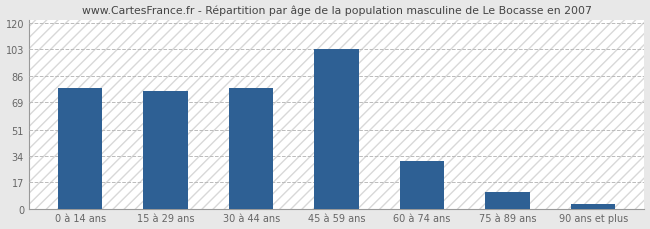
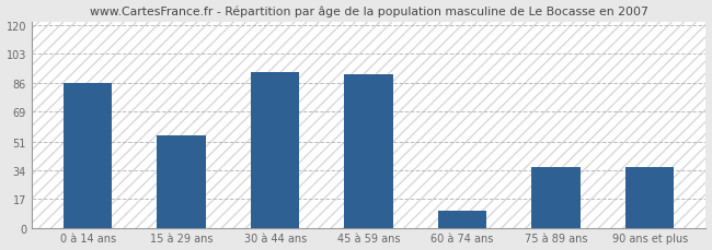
0 à 14 ans: 78 -> 86
15 à 29 ans: 76 -> 55
30 à 44 ans: 78 -> 92
45 à 59 ans: 103 -> 91
60 à 74 ans: 31 -> 10
75 à 89 ans: 11 -> 36
90 ans et plus: 3 -> 36
